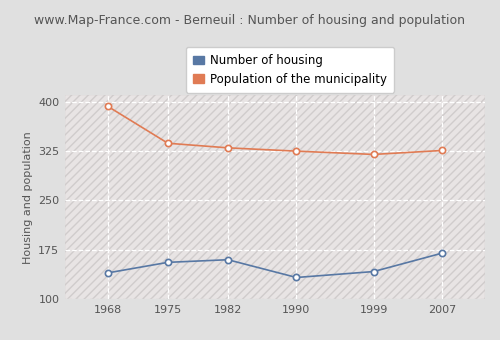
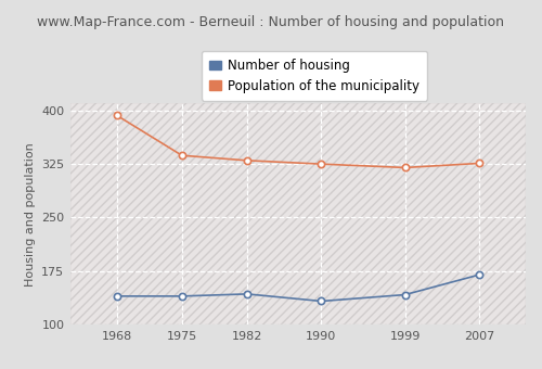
Number of housing/1975: 156 -> 140
Number of housing/1982: 160 -> 143
